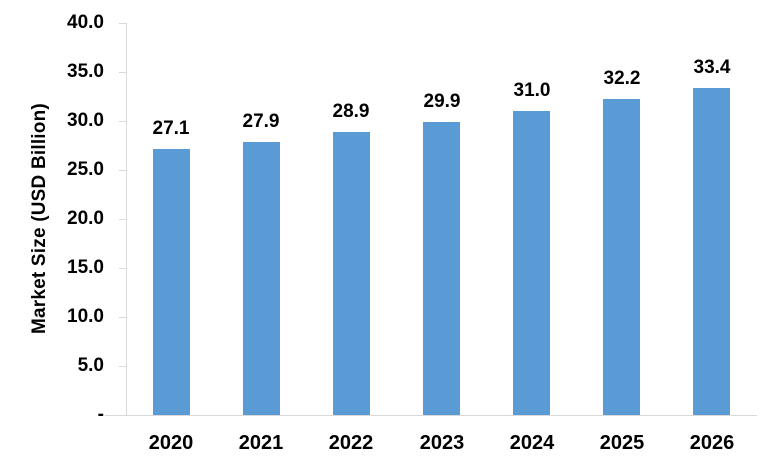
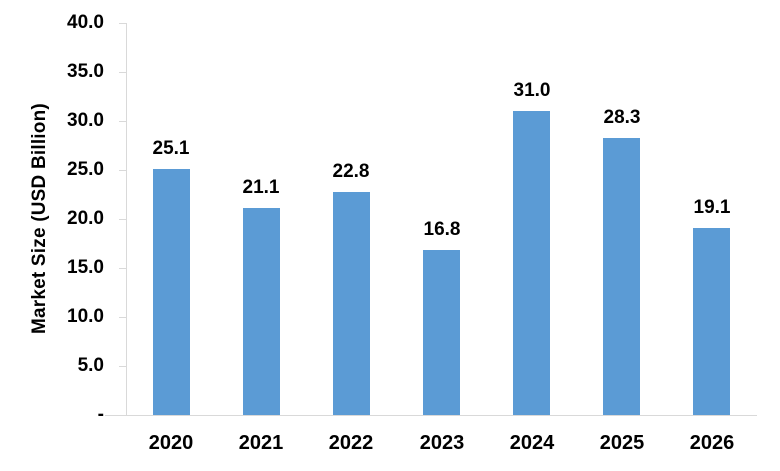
2020: 27.1 -> 25.1
2021: 27.9 -> 21.1
2022: 28.9 -> 22.8
2023: 29.9 -> 16.8
2025: 32.2 -> 28.3
2026: 33.4 -> 19.1
